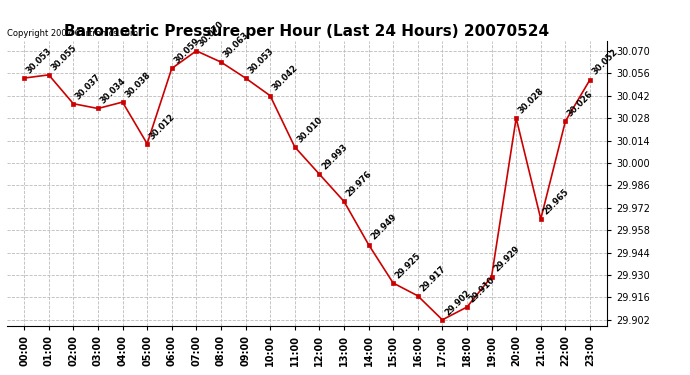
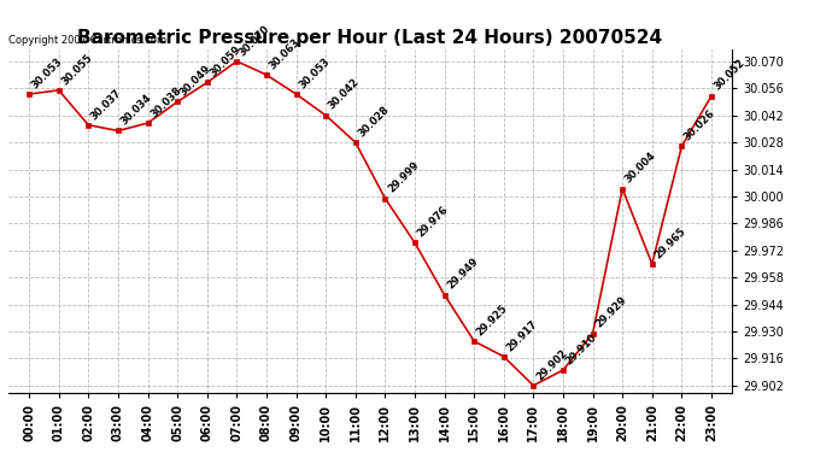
05:00: 30.012 -> 30.049
11:00: 30.010 -> 30.028
12:00: 29.993 -> 29.999
20:00: 30.028 -> 30.004
